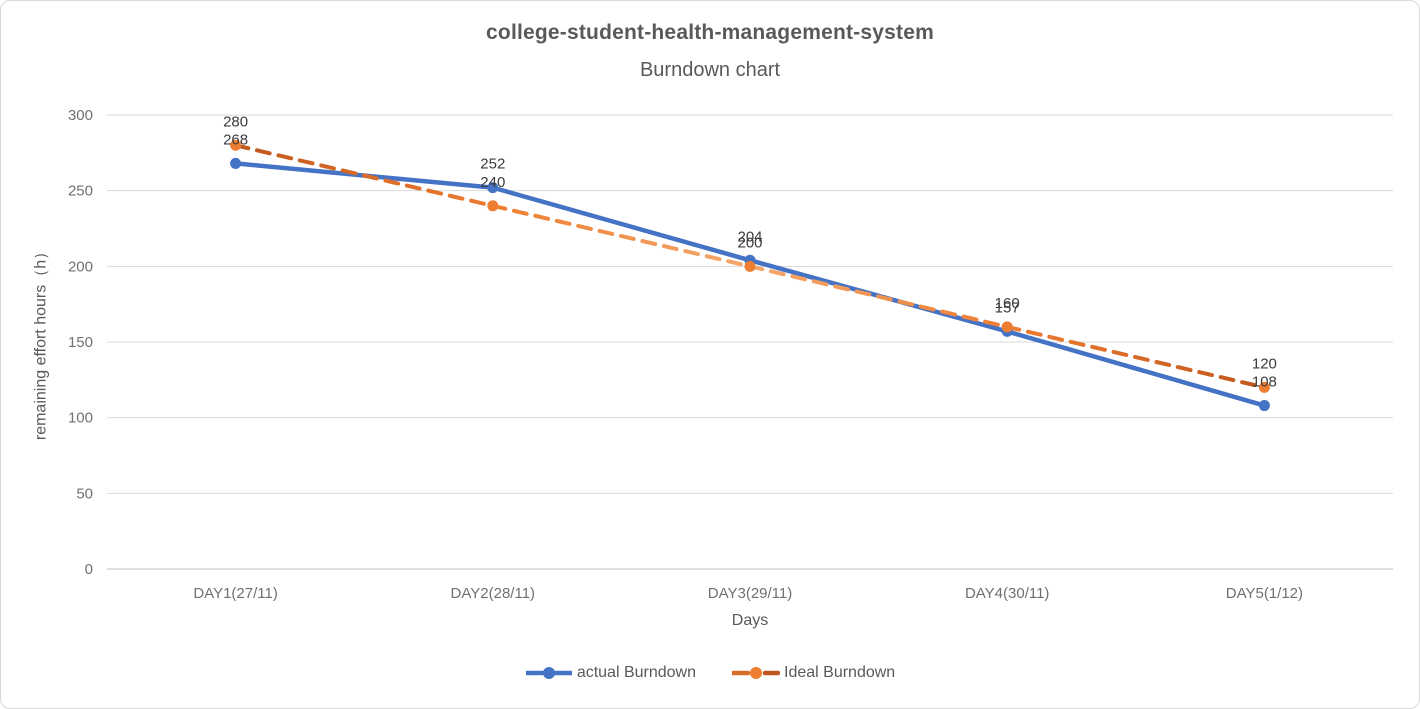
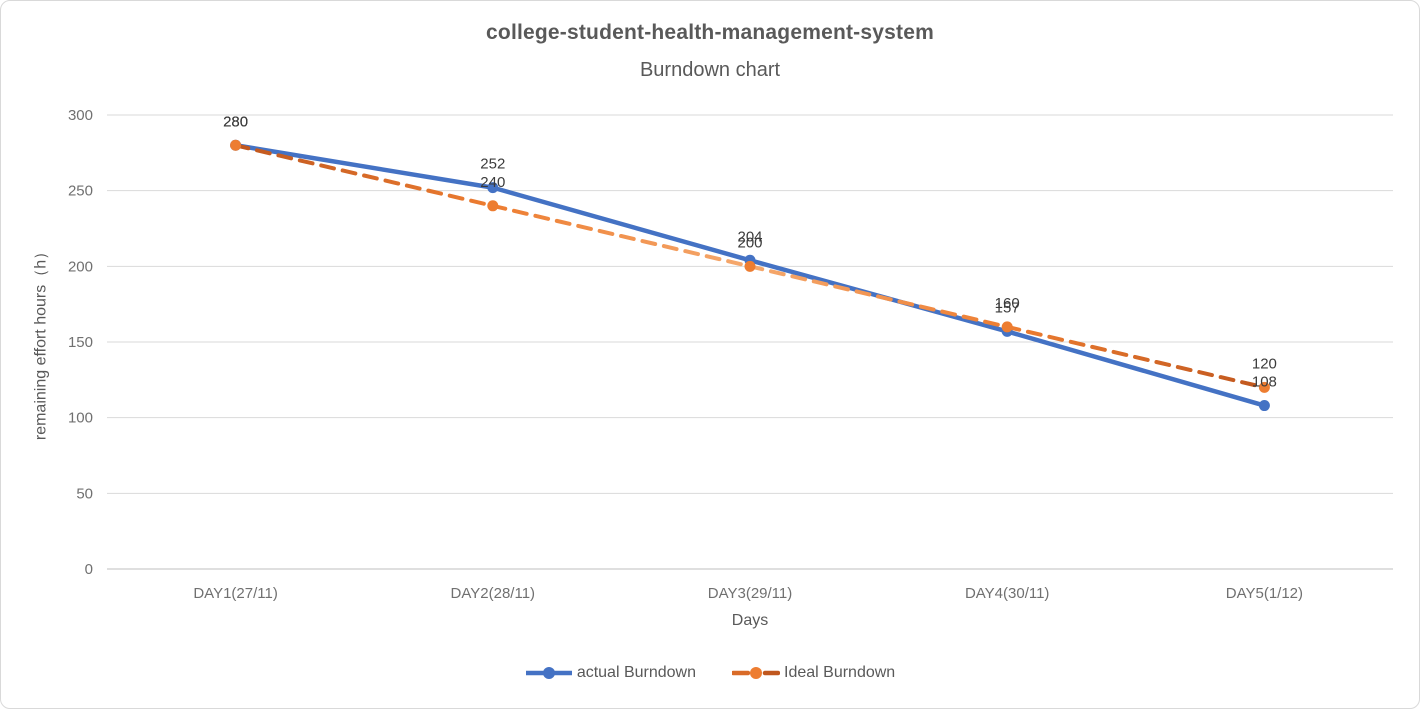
actual Burndown/DAY1(27/11): 268 -> 280
